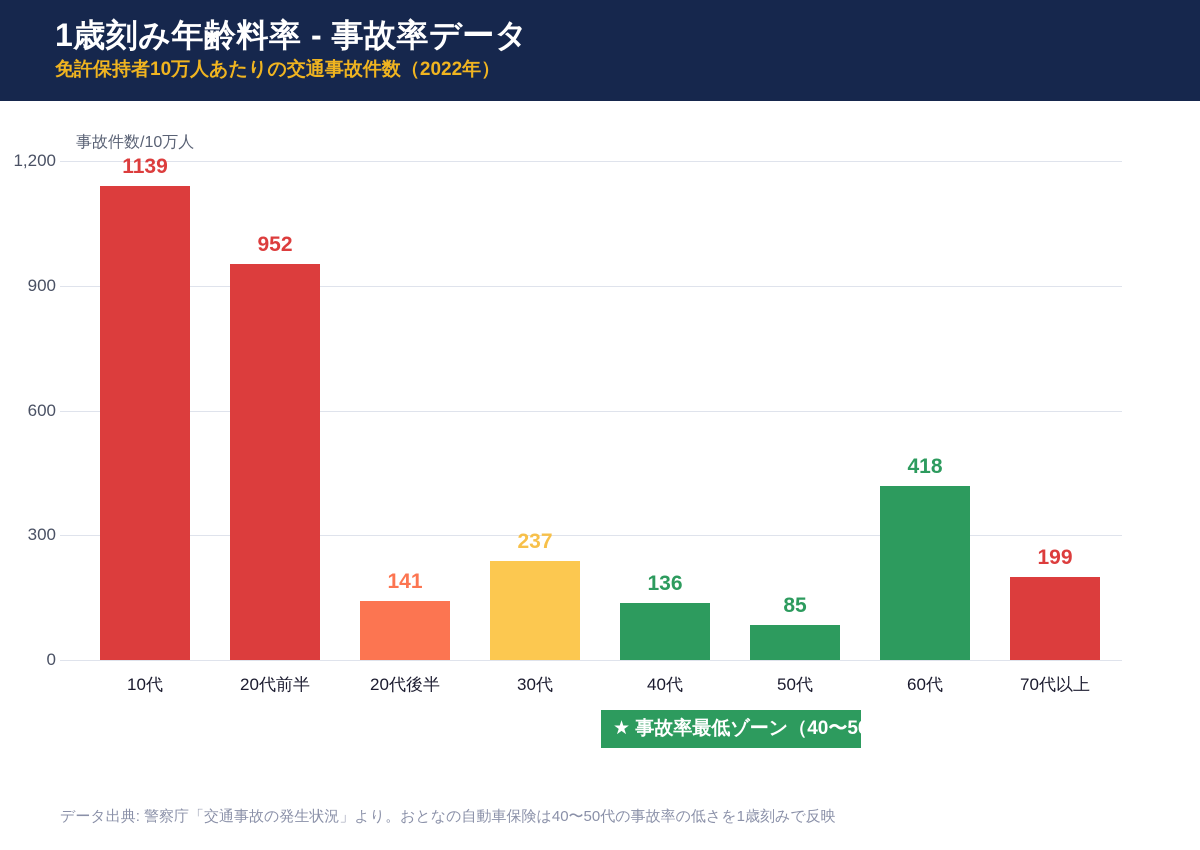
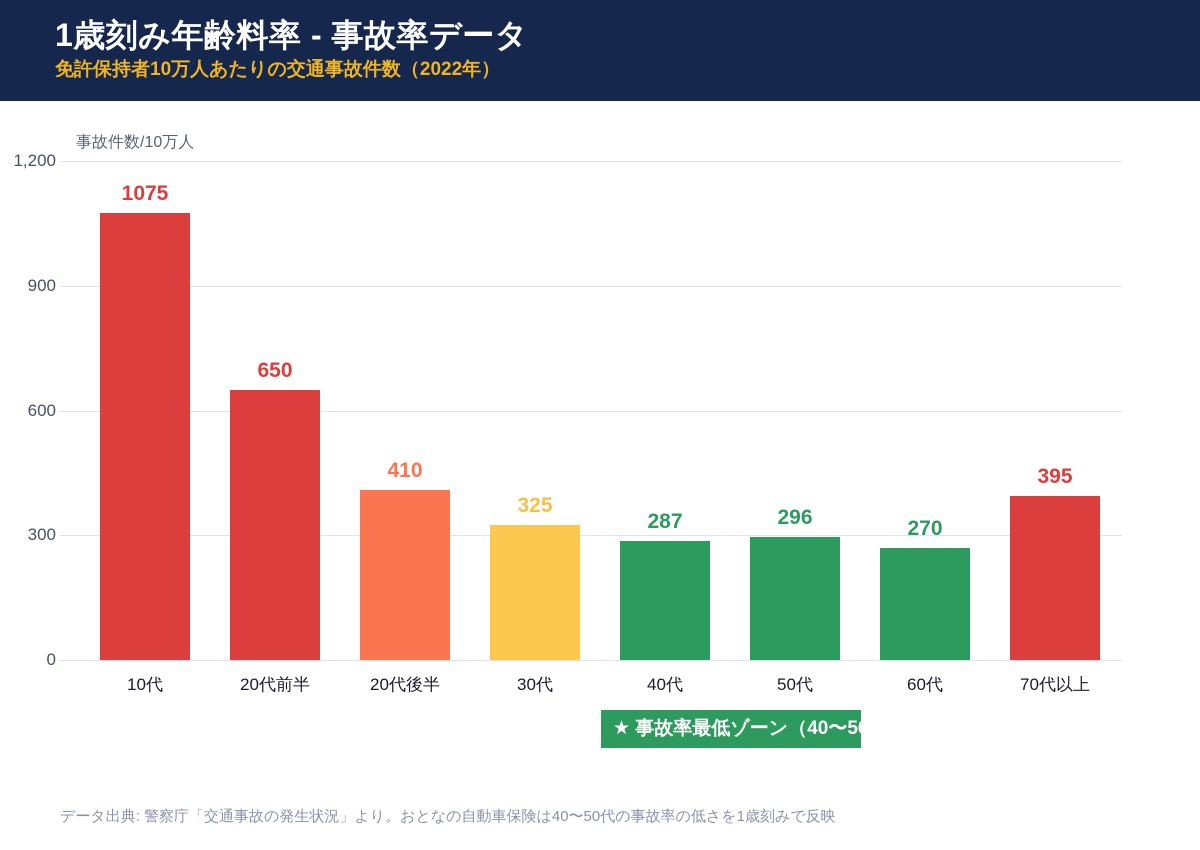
10代: 1139 -> 1075
20代前半: 952 -> 650
20代後半: 141 -> 410
30代: 237 -> 325
40代: 136 -> 287
50代: 85 -> 296
60代: 418 -> 270
70代以上: 199 -> 395
